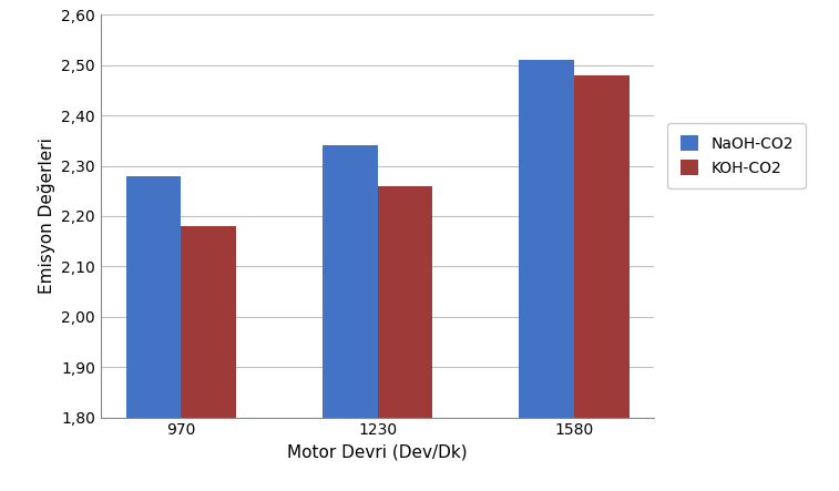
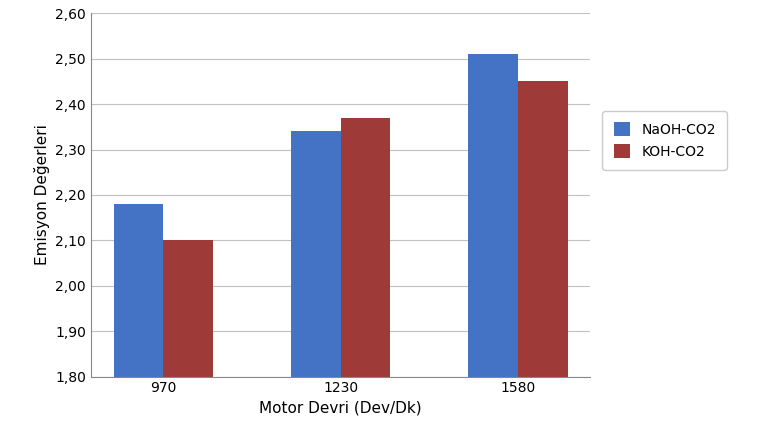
NaOH-CO2/970: 2,28 -> 2,18
KOH-CO2/970: 2,18 -> 2,10
KOH-CO2/1230: 2,26 -> 2,37
KOH-CO2/1580: 2,48 -> 2,45
